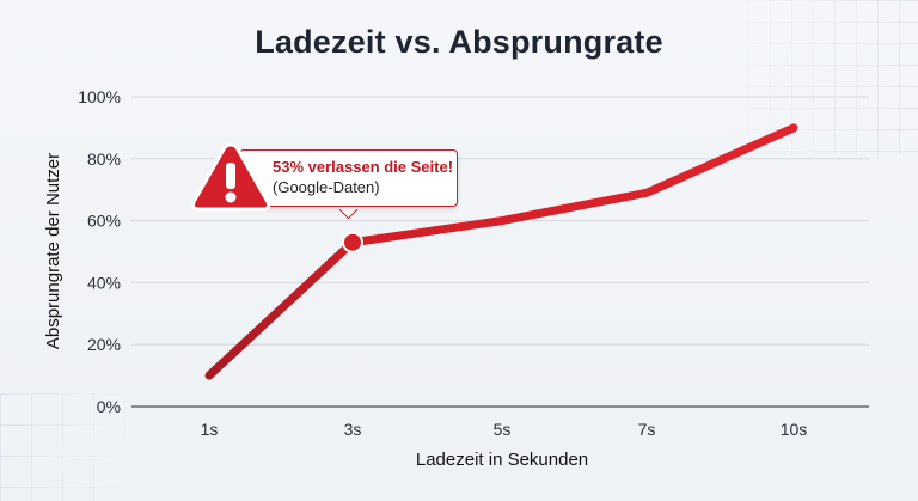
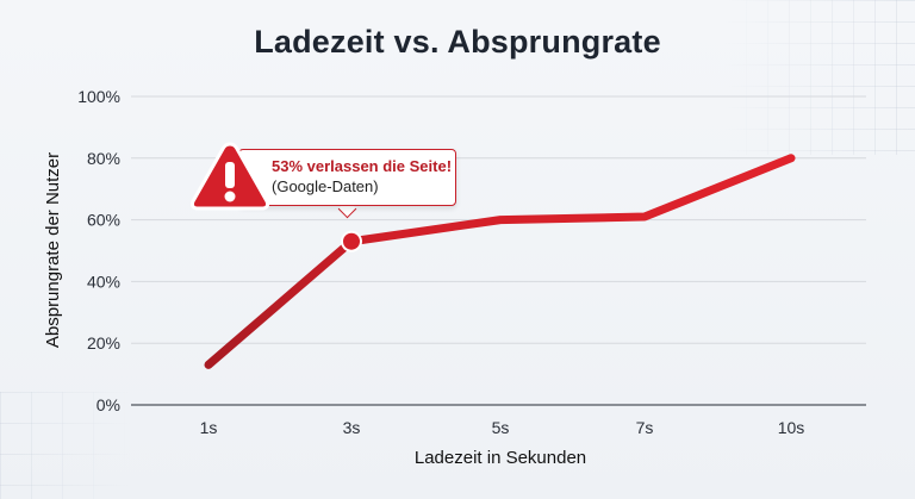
1s: 10% -> 13%
7s: 69% -> 61%
10s: 90% -> 80%
